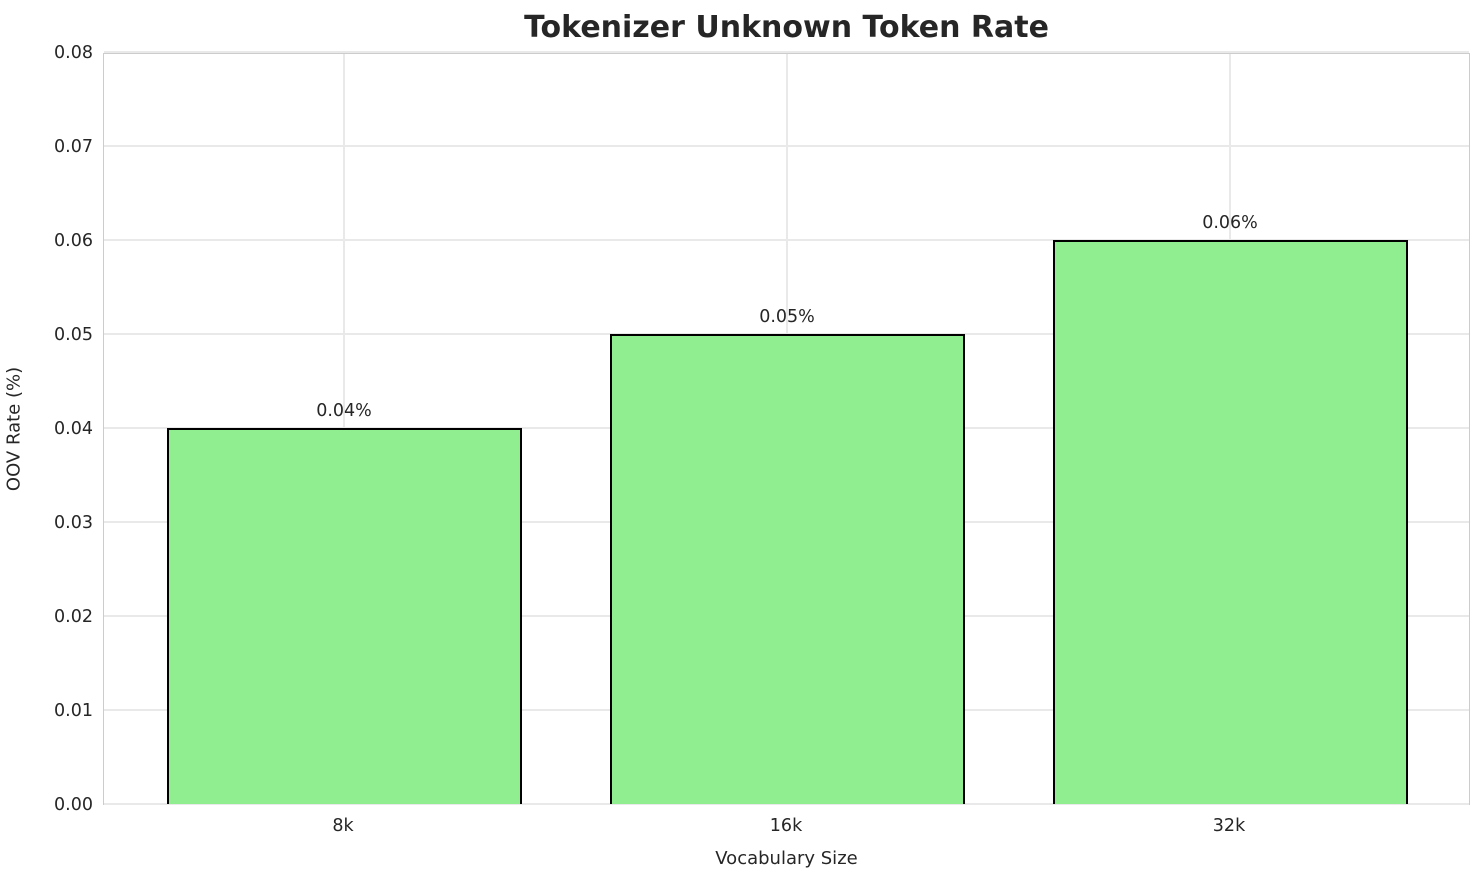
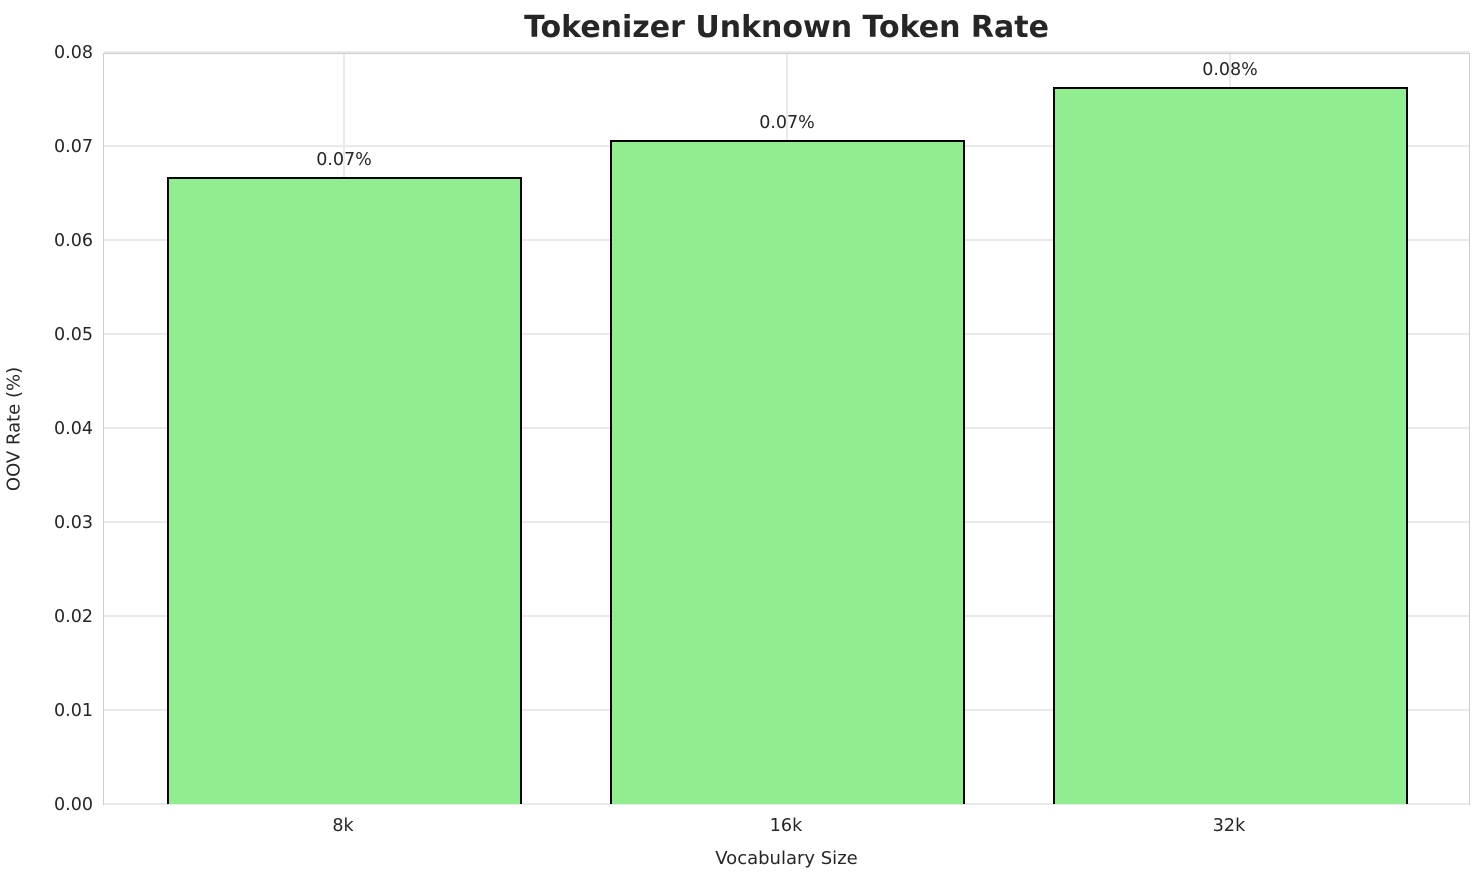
8k: 0.04% -> 0.07%
16k: 0.05% -> 0.07%
32k: 0.06% -> 0.08%
